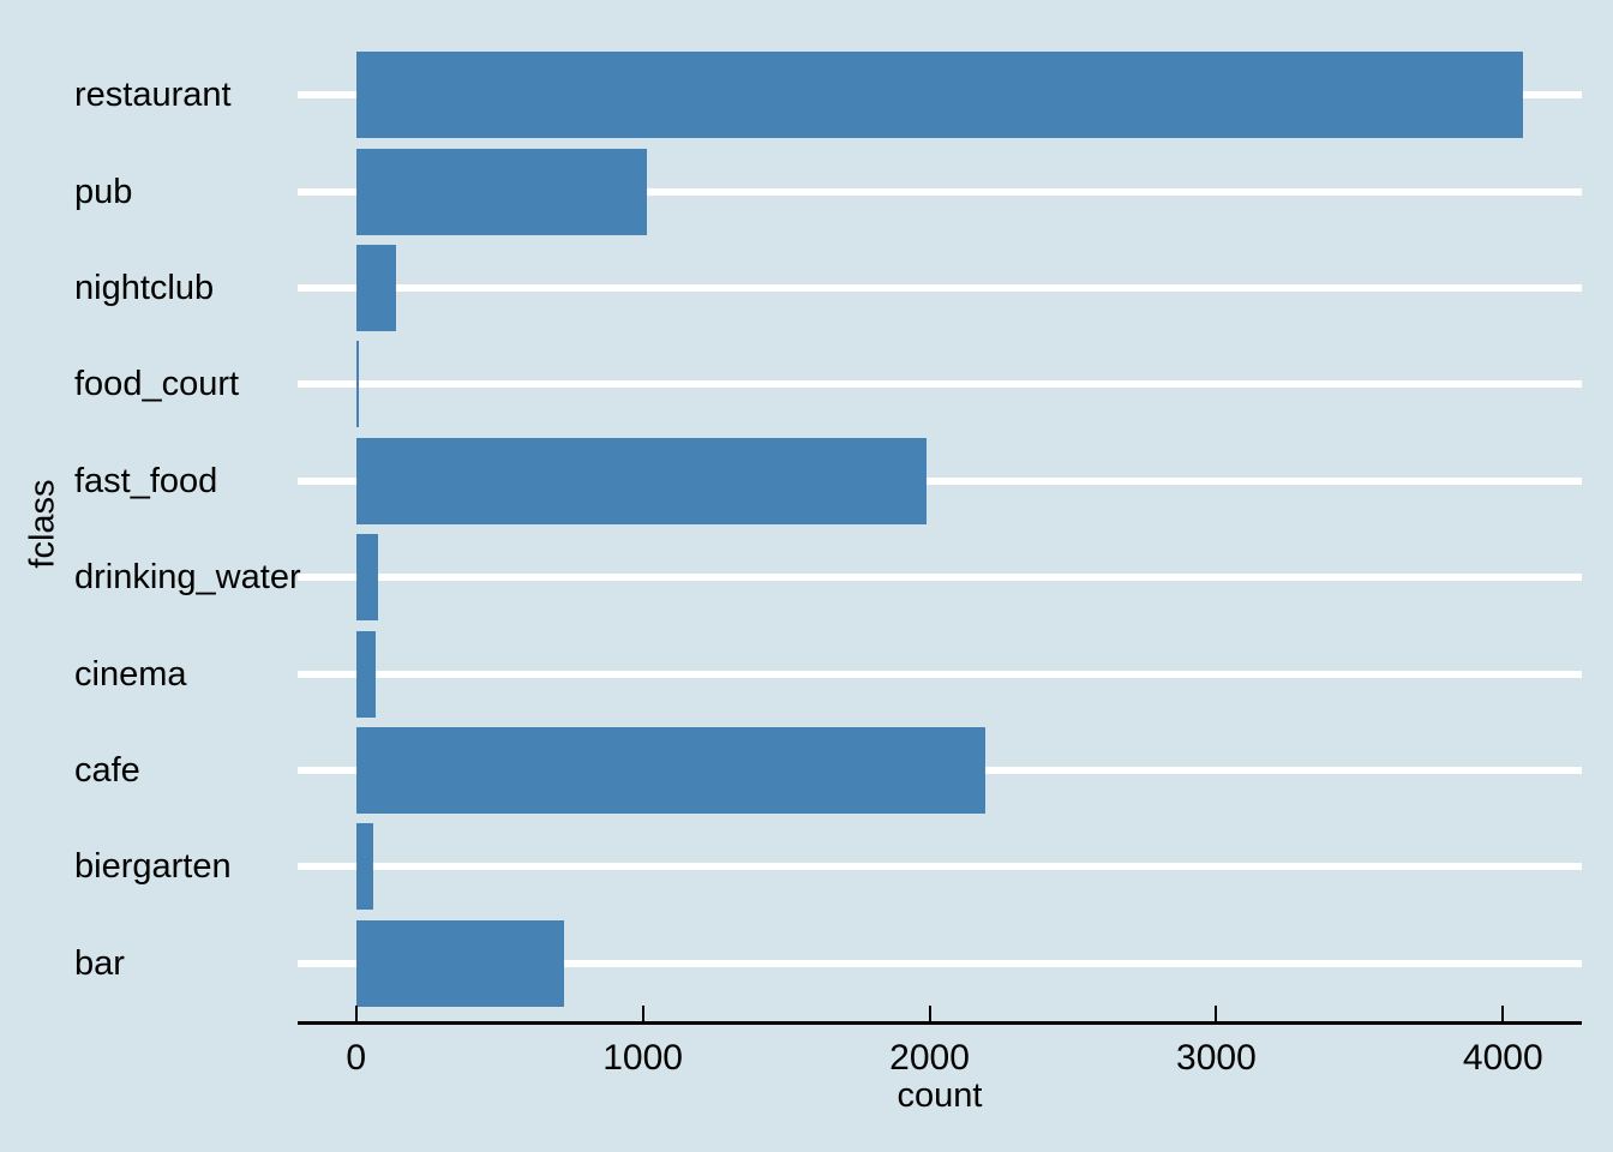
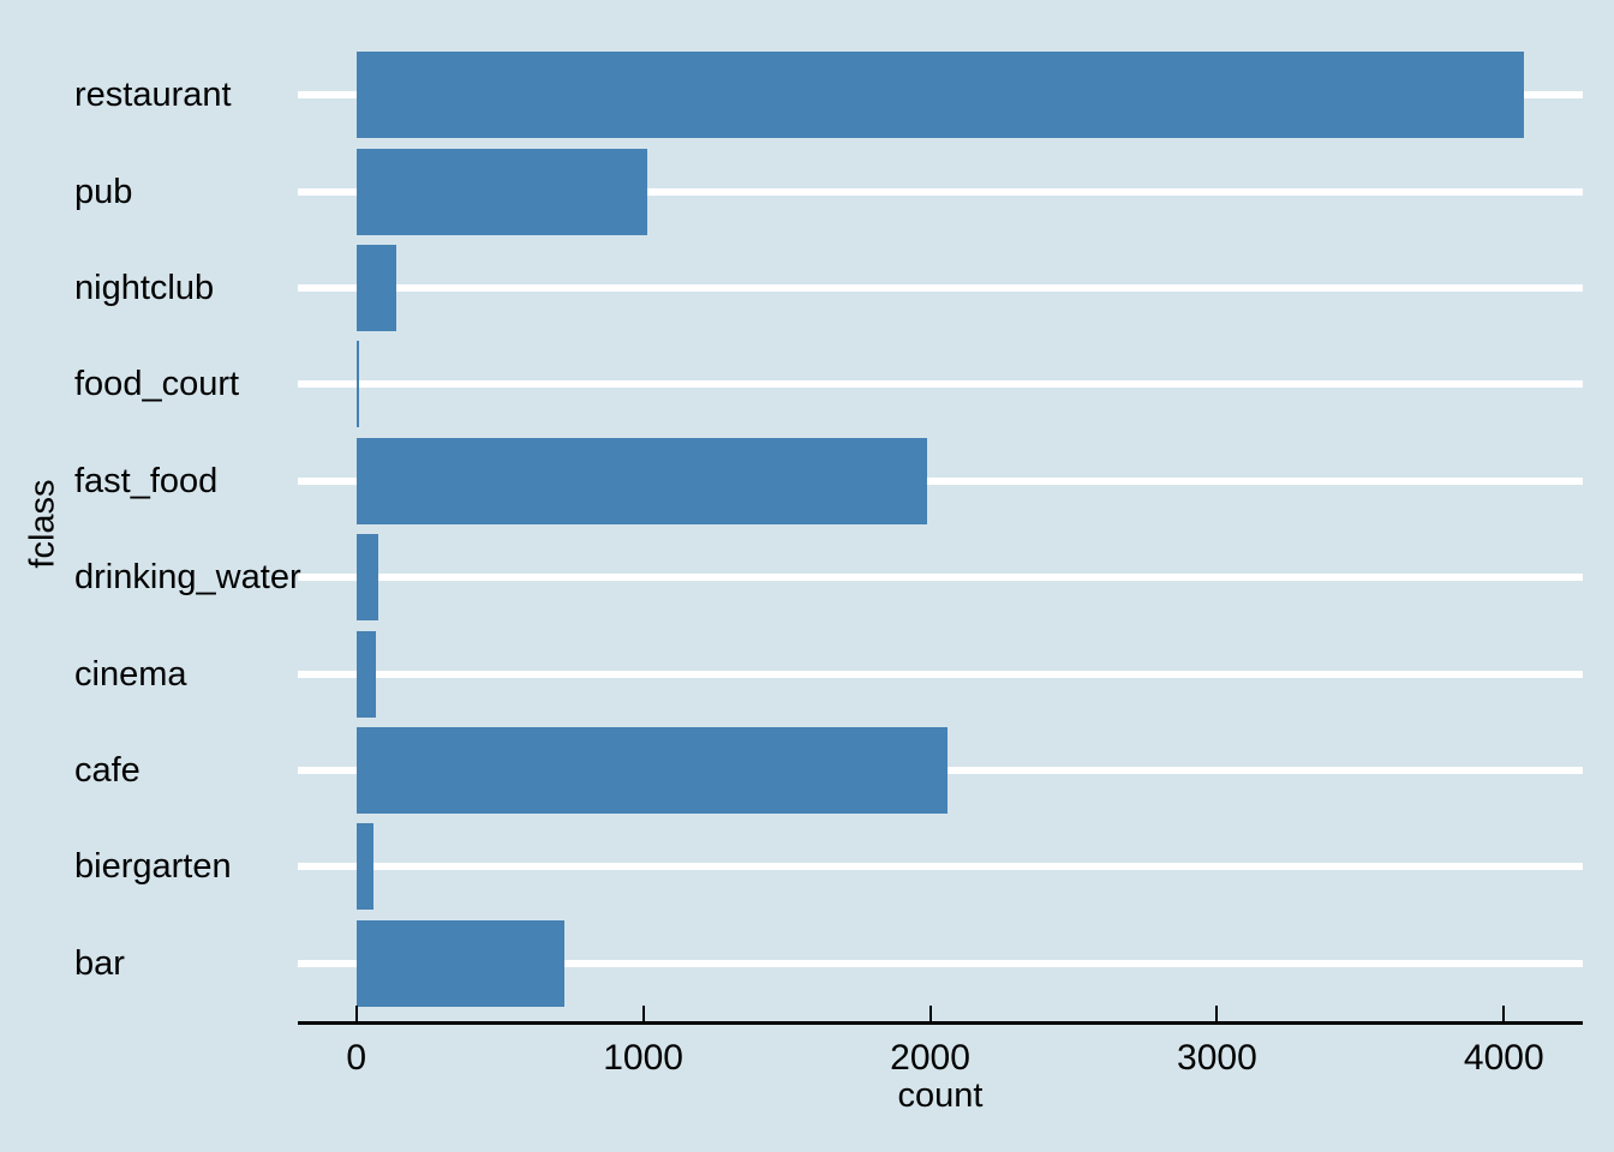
cafe: 2200 -> 2060
